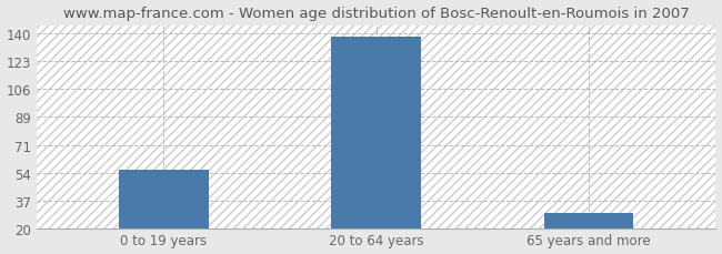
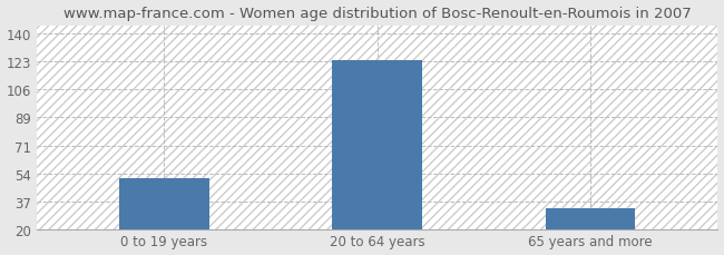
0 to 19 years: 56 -> 51
20 to 64 years: 138 -> 124
65 years and more: 29 -> 33
